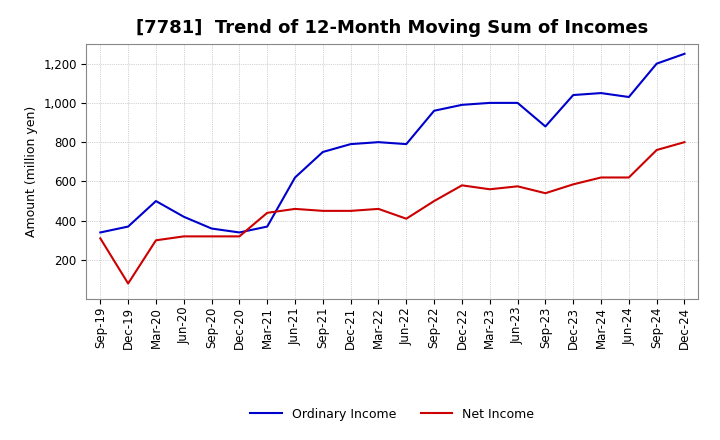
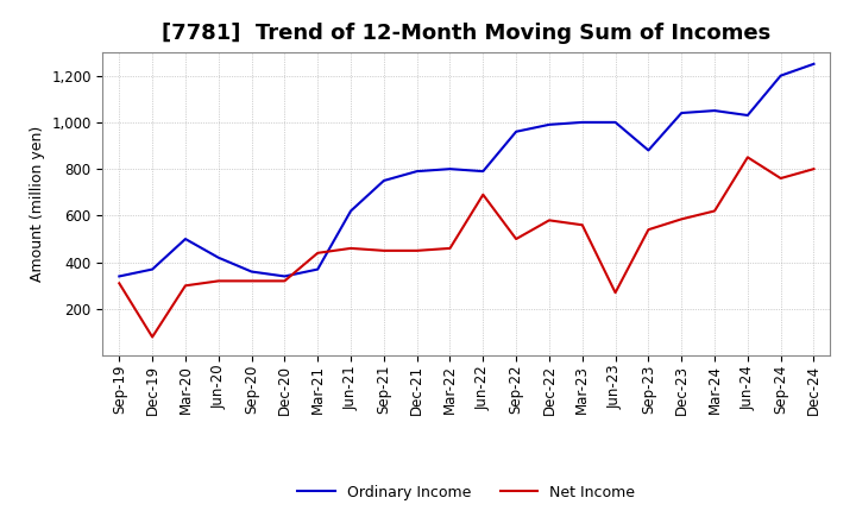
Net Income/Jun-22: 410 -> 690
Net Income/Jun-23: 580 -> 270
Net Income/Jun-24: 620 -> 850
